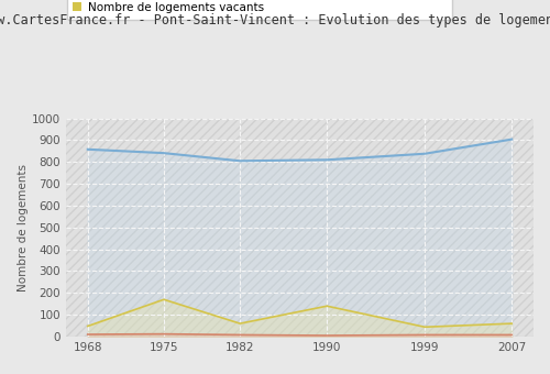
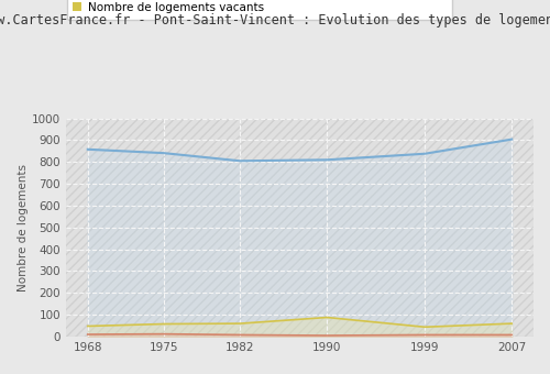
Nombre de logements vacants/1975: 170 -> 60
Nombre de logements vacants/1990: 140 -> 90
